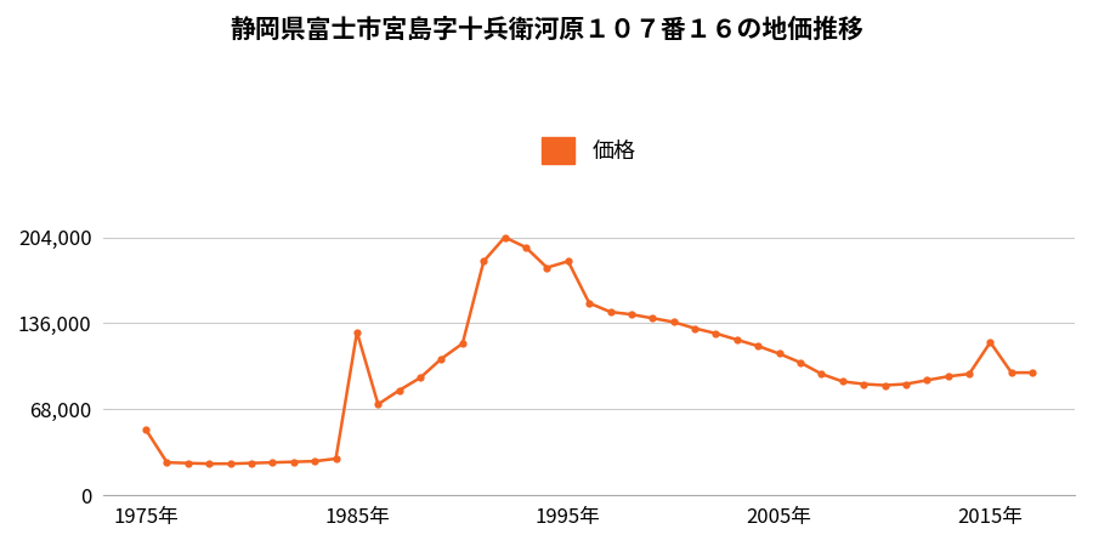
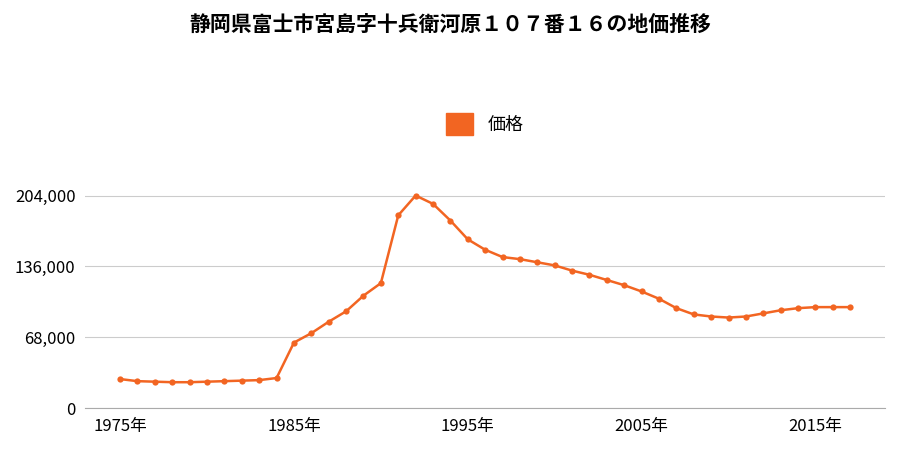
1975年: 52,000 -> 28,000
1985年: 129,000 -> 63,000
1995年: 185,000 -> 162,000
2015年: 121,000 -> 97,000
